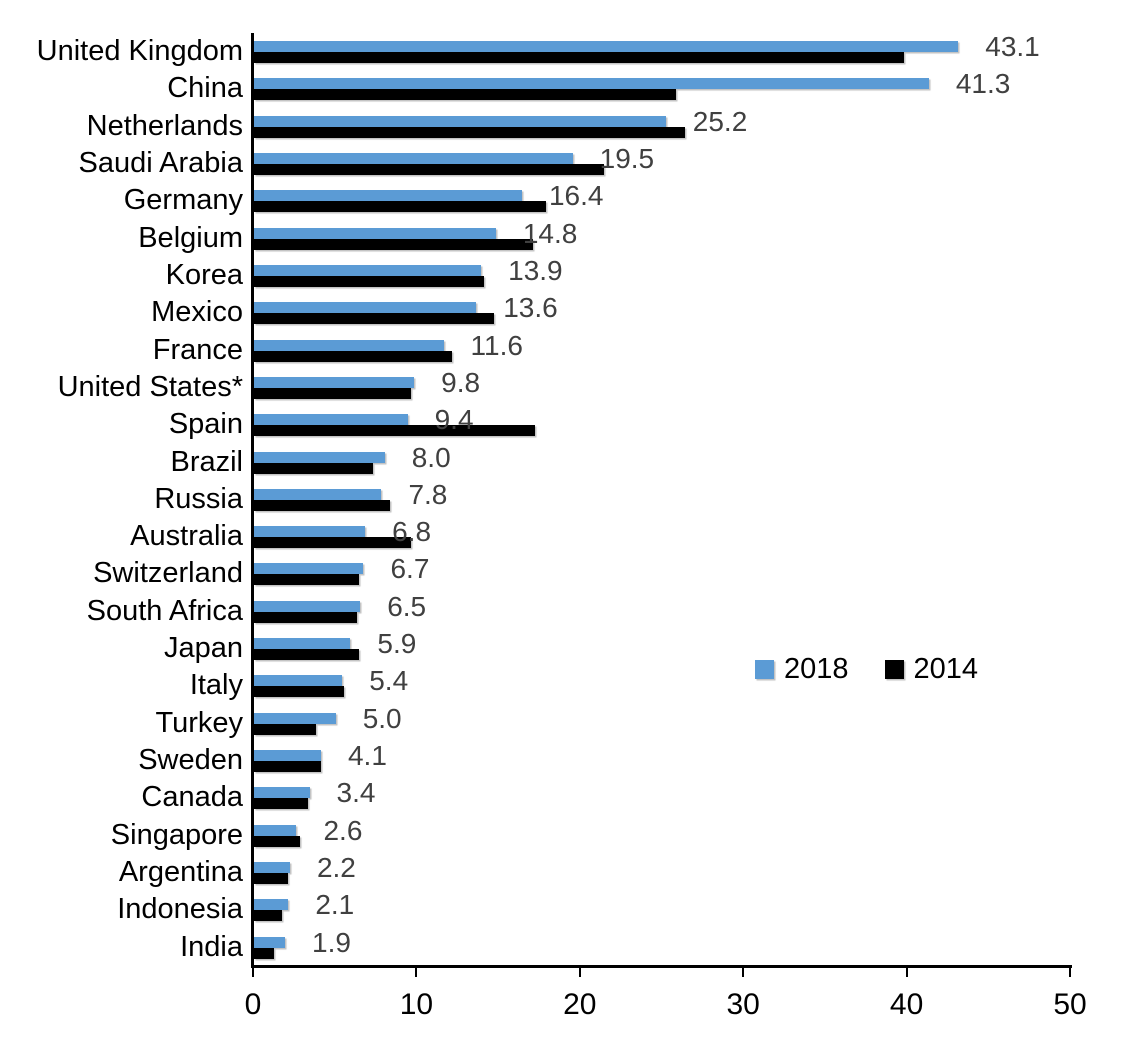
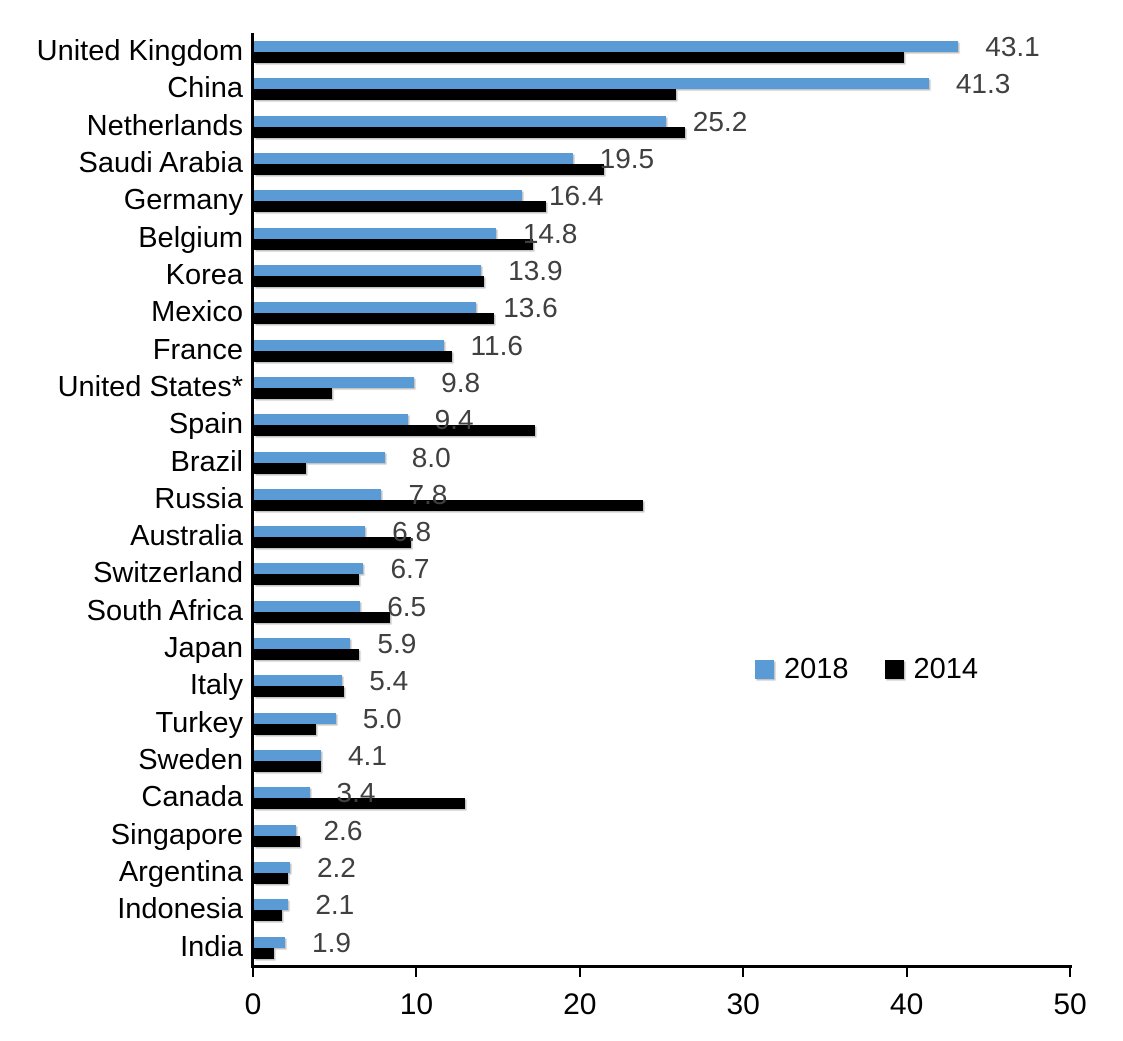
2014/United States*: 9.6 -> 4.8
2014/Brazil: 7.3 -> 3.2
2014/Russia: 8.3 -> 23.8
2014/South Africa: 6.3 -> 8.3
2014/Canada: 3.3 -> 12.9
